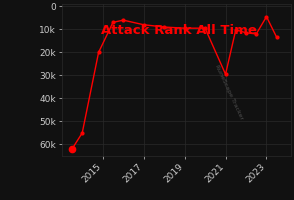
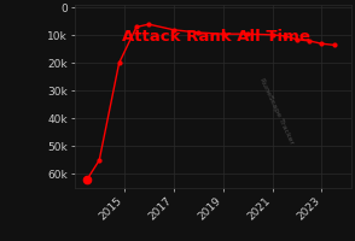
2021: 29.5k -> 9.8k
2023: 4.5k -> 13.0k
